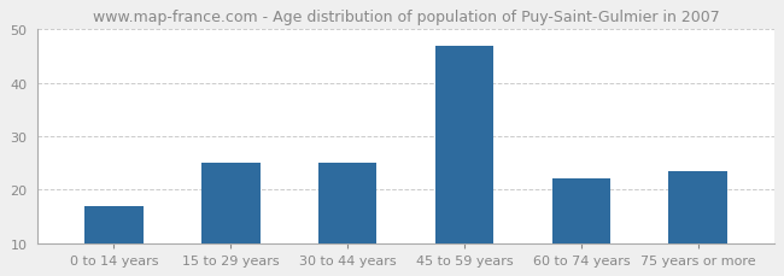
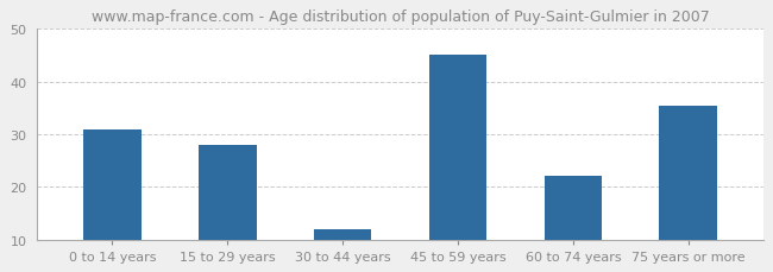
0 to 14 years: 17.0 -> 31.0
15 to 29 years: 25.0 -> 28.0
30 to 44 years: 25.0 -> 12.0
45 to 59 years: 47.0 -> 45.0
75 years or more: 23.5 -> 35.5
